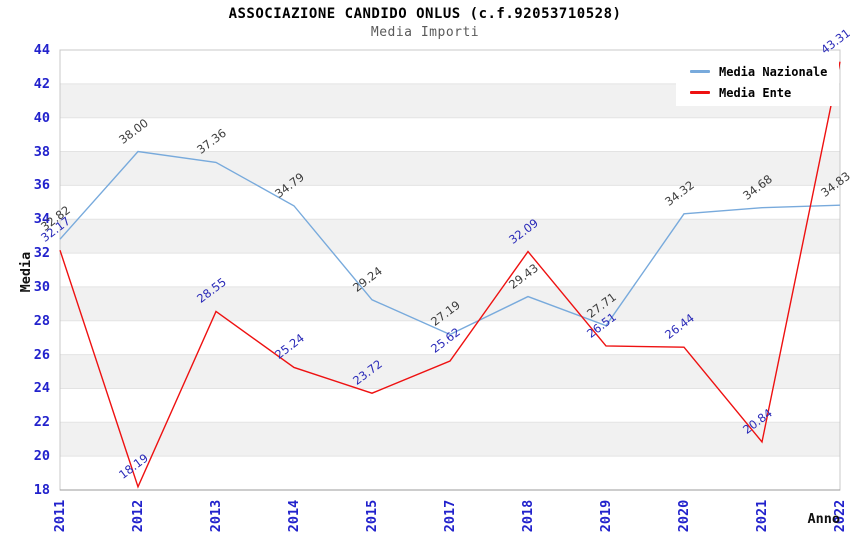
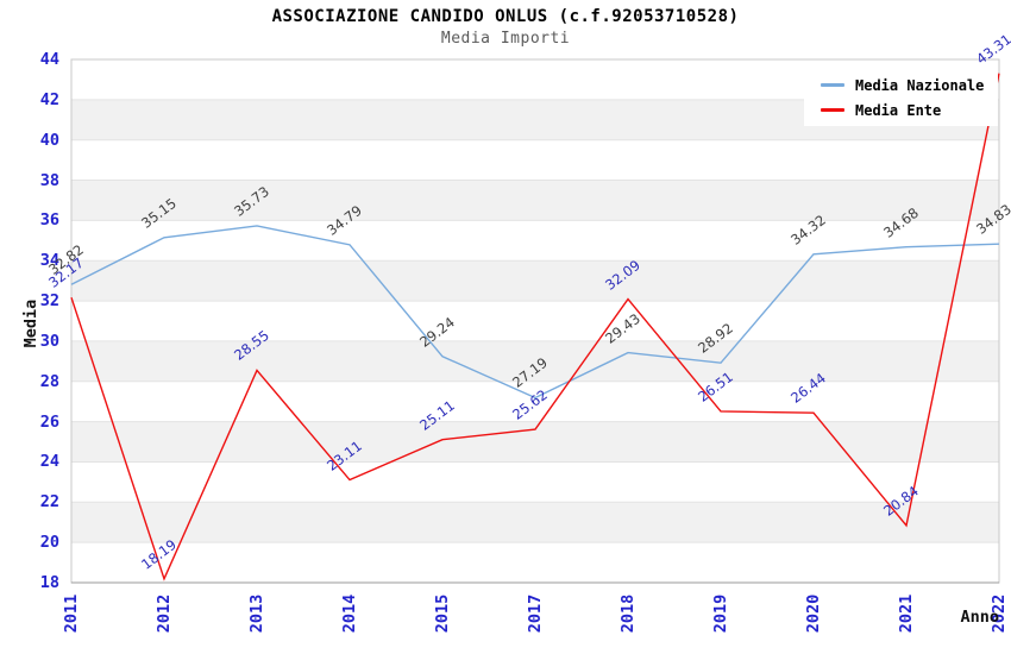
Media Nazionale/2012: 38.00 -> 35.15
Media Nazionale/2013: 37.36 -> 35.73
Media Ente/2014: 25.24 -> 23.11
Media Ente/2015: 23.72 -> 25.11
Media Nazionale/2019: 27.71 -> 28.92
